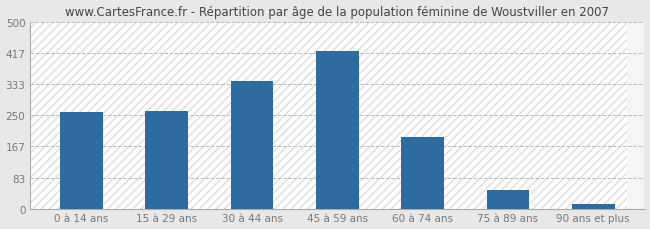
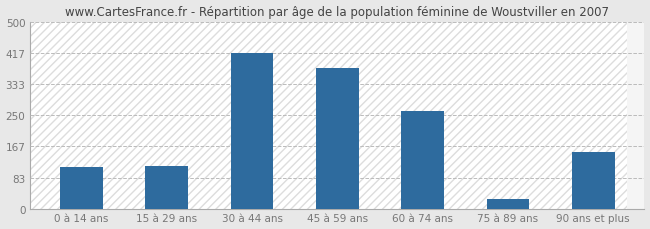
0 à 14 ans: 258 -> 110
15 à 29 ans: 261 -> 115
30 à 44 ans: 340 -> 415
45 à 59 ans: 422 -> 375
60 à 74 ans: 192 -> 260
75 à 89 ans: 50 -> 25
90 ans et plus: 13 -> 150
